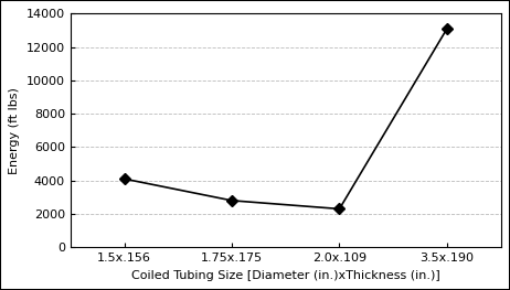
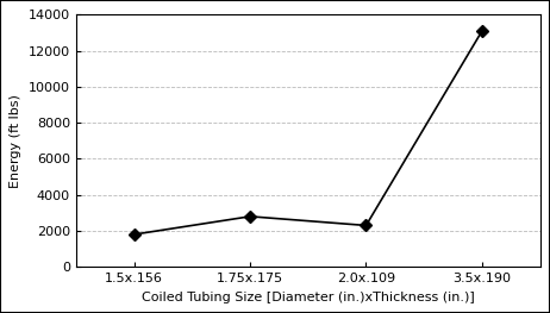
1.5x.156: 4100 -> 1800
